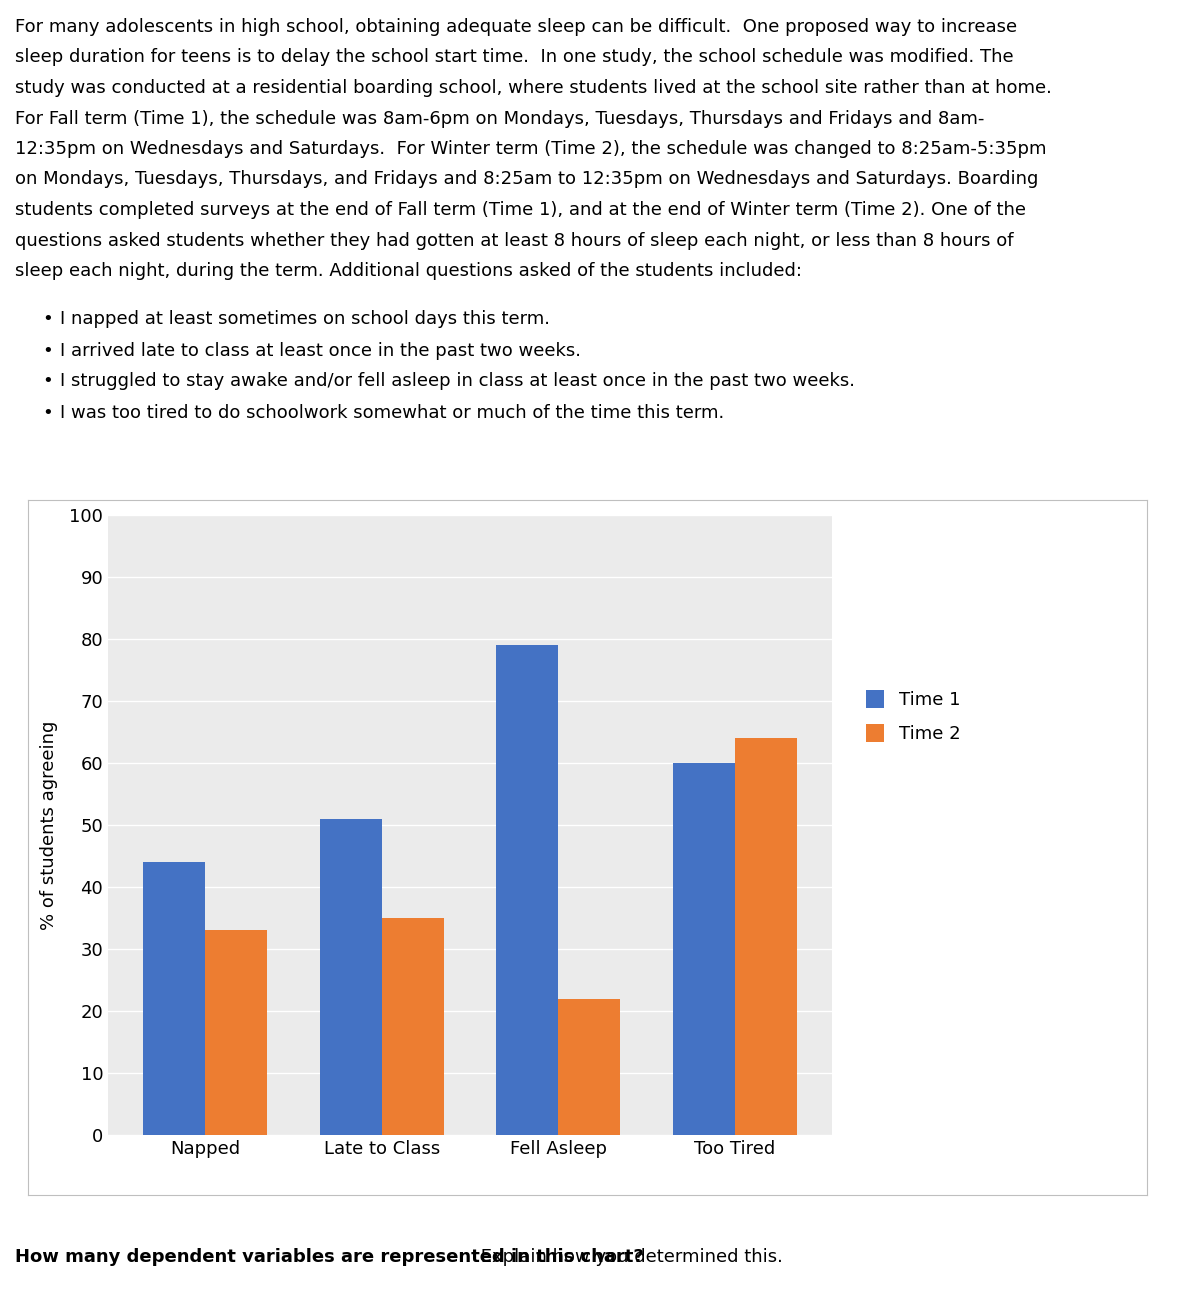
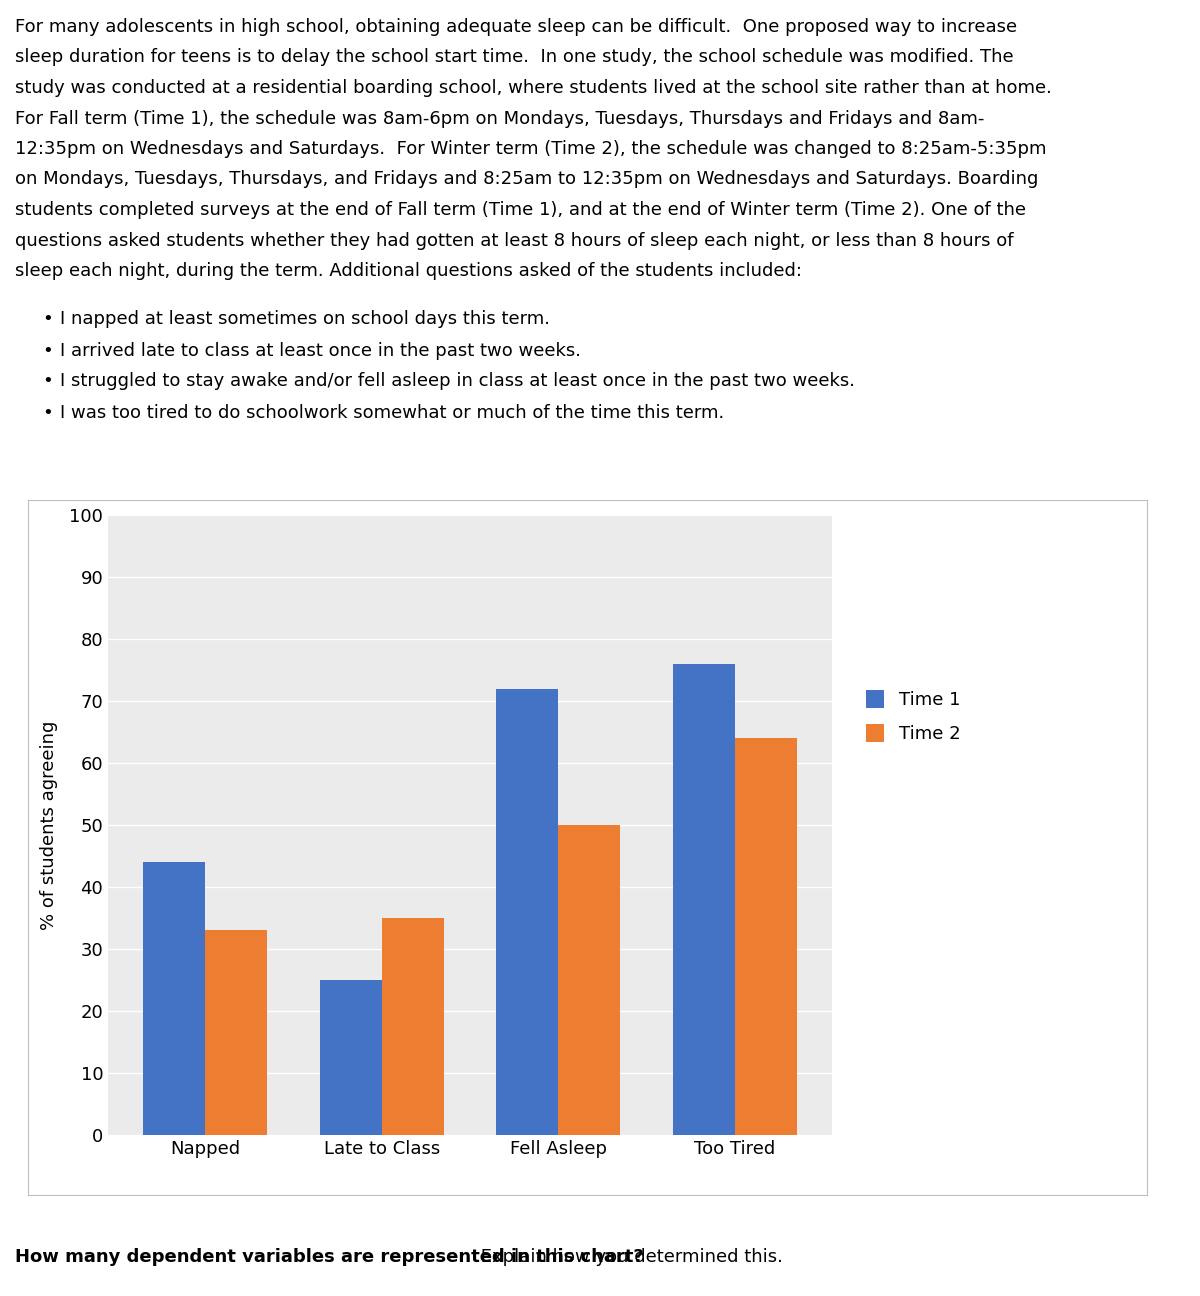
Time 1/Late to Class: 51 -> 25
Time 1/Fell Asleep: 79 -> 72
Time 2/Fell Asleep: 22 -> 50
Time 1/Too Tired: 60 -> 76
